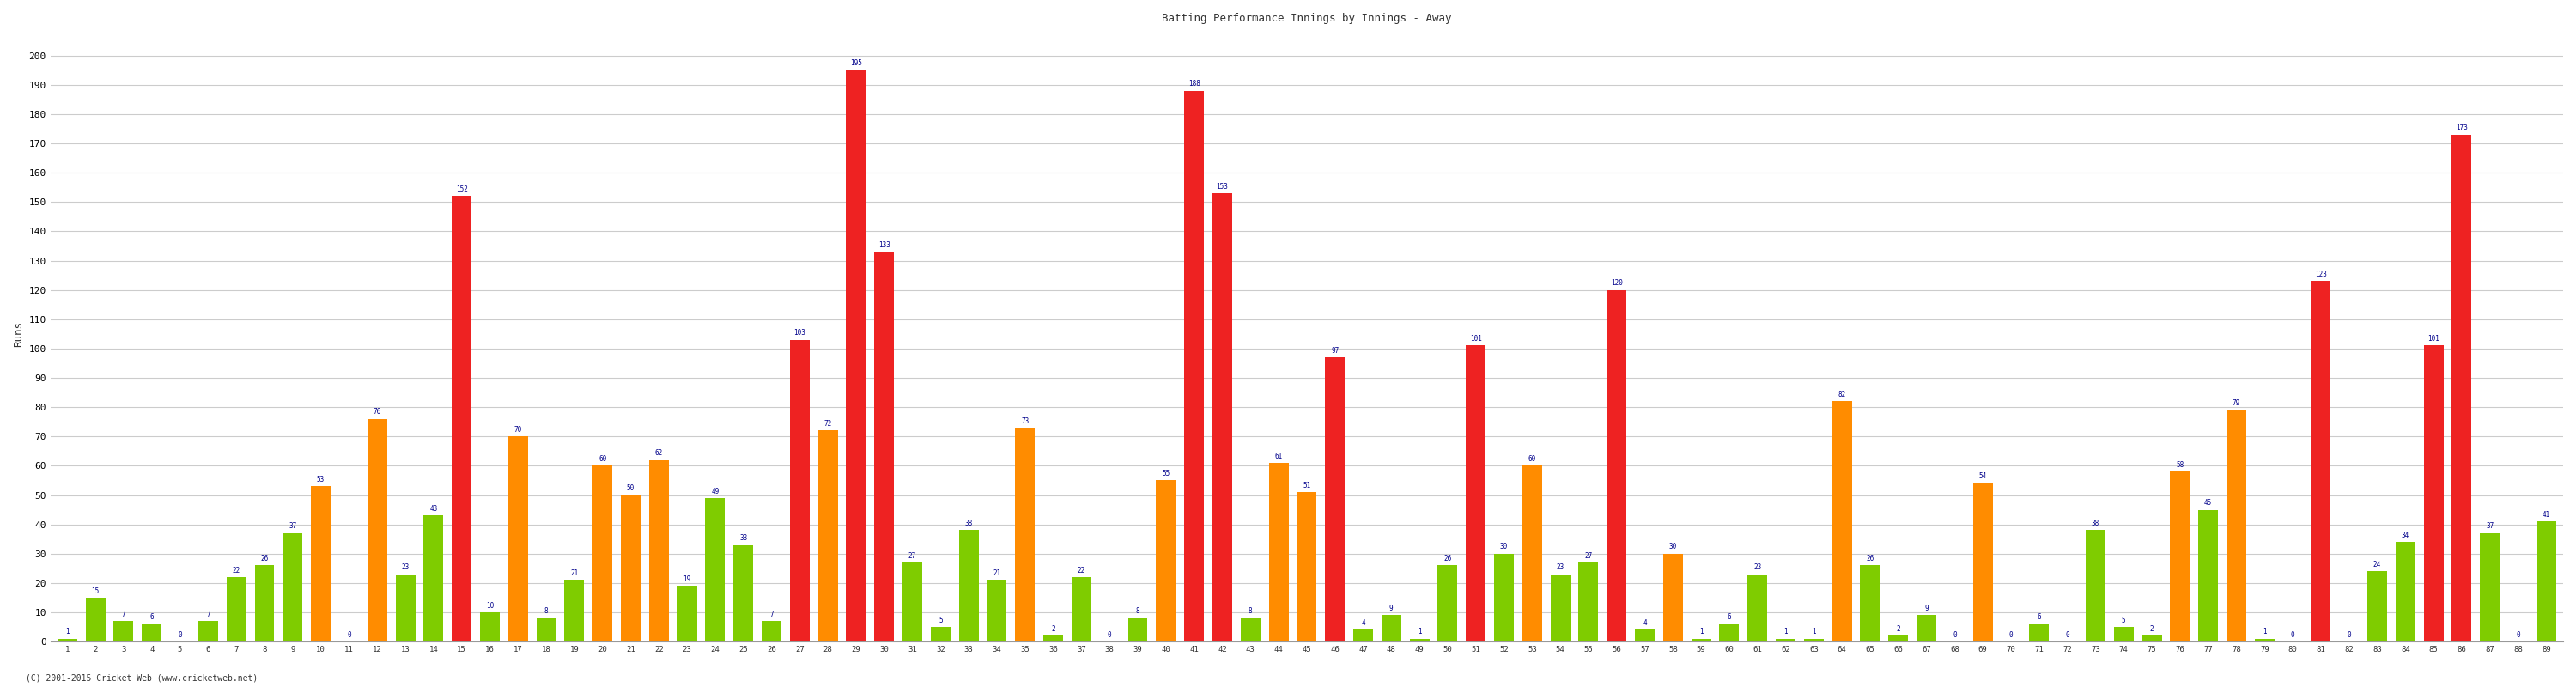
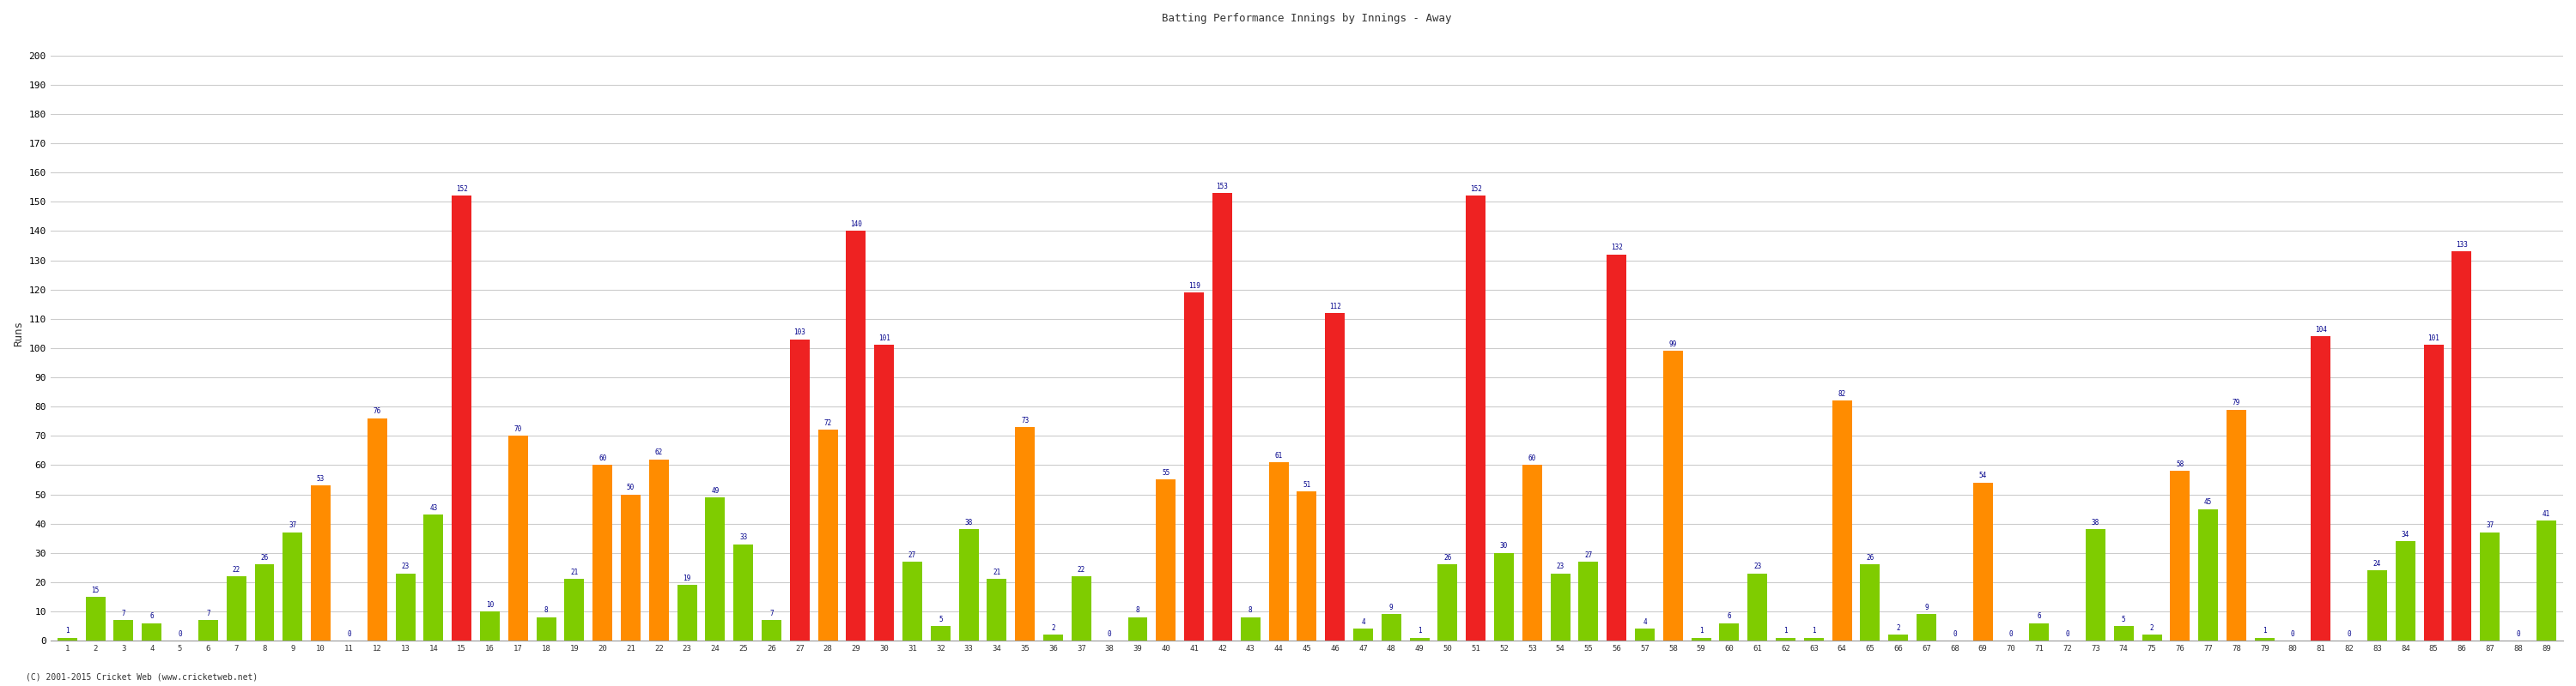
29: 195 -> 140
30: 133 -> 101
41: 188 -> 119
46: 97 -> 112
51: 101 -> 152
56: 120 -> 132
58: 30 -> 99
81: 123 -> 104
86: 173 -> 133
